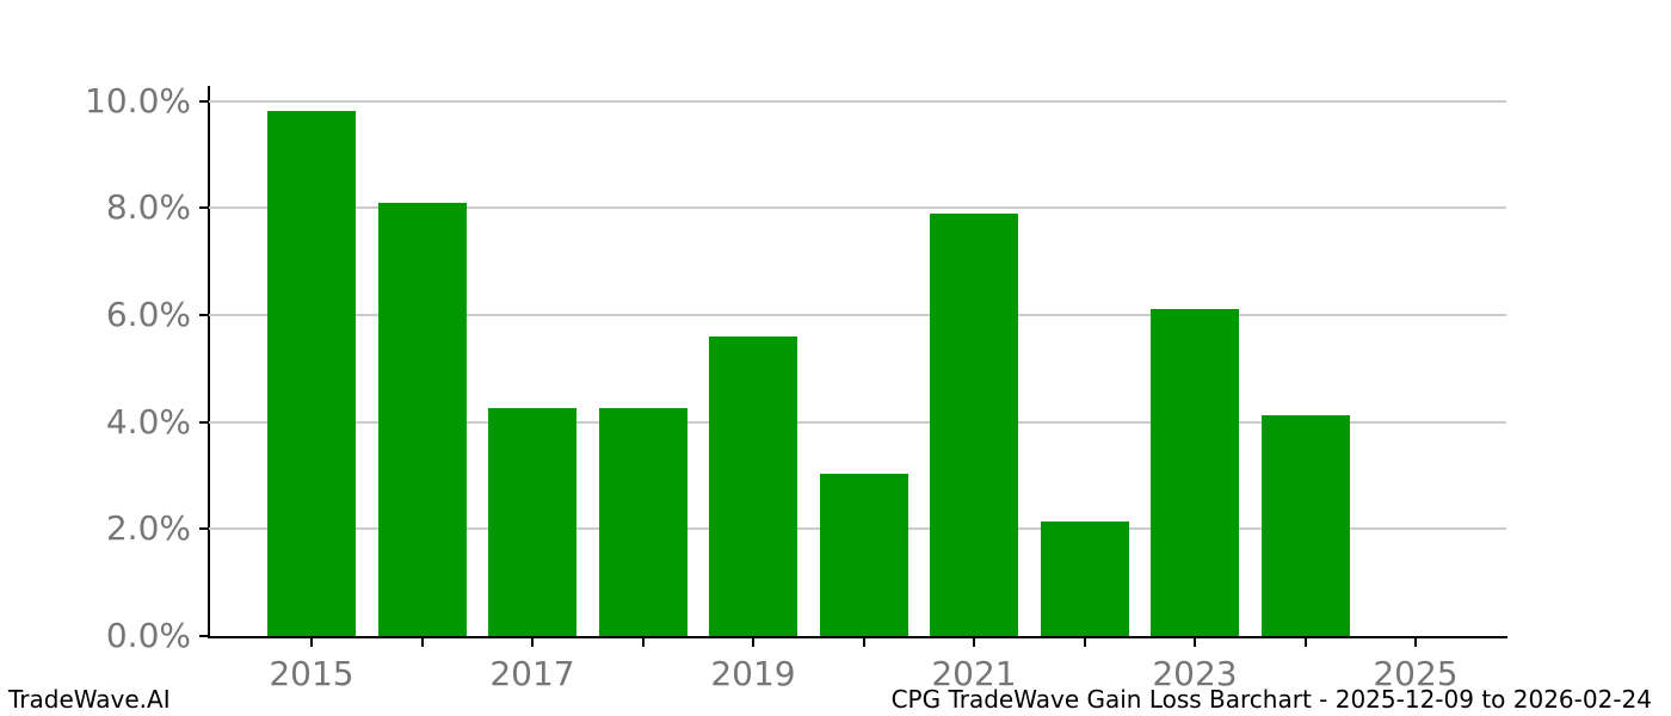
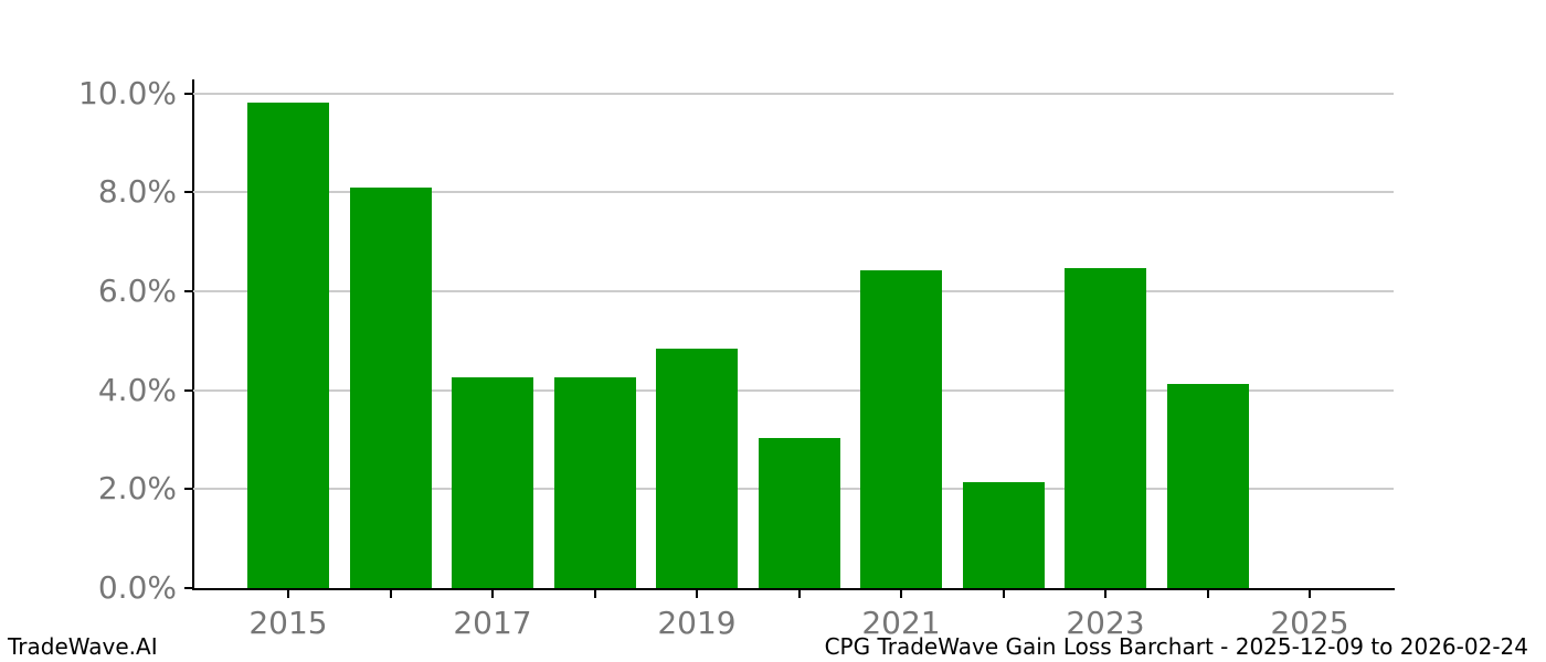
2019: 5.6% -> 4.8%
2021: 7.9% -> 6.4%
2023: 6.1% -> 6.5%
